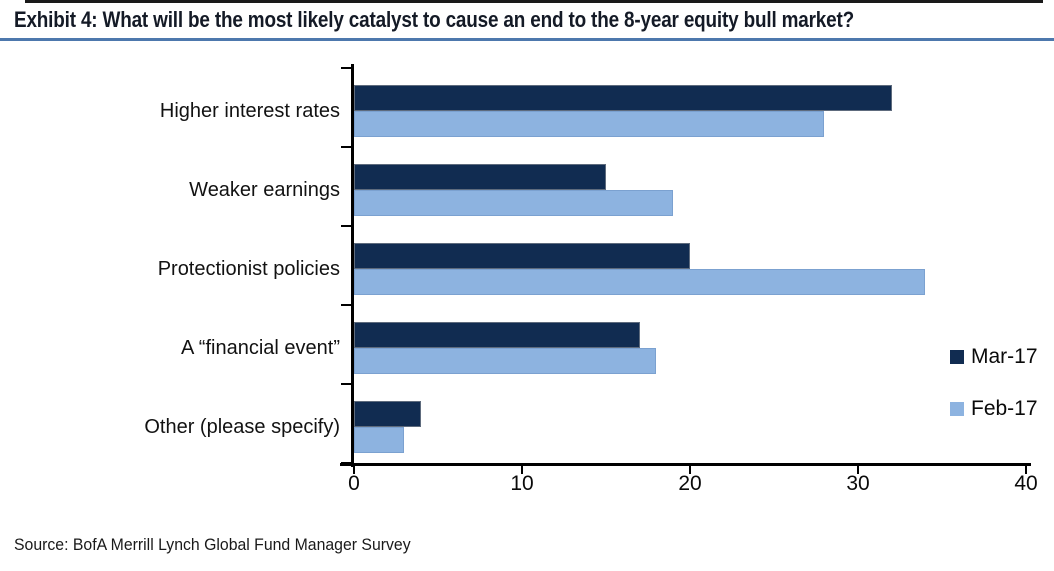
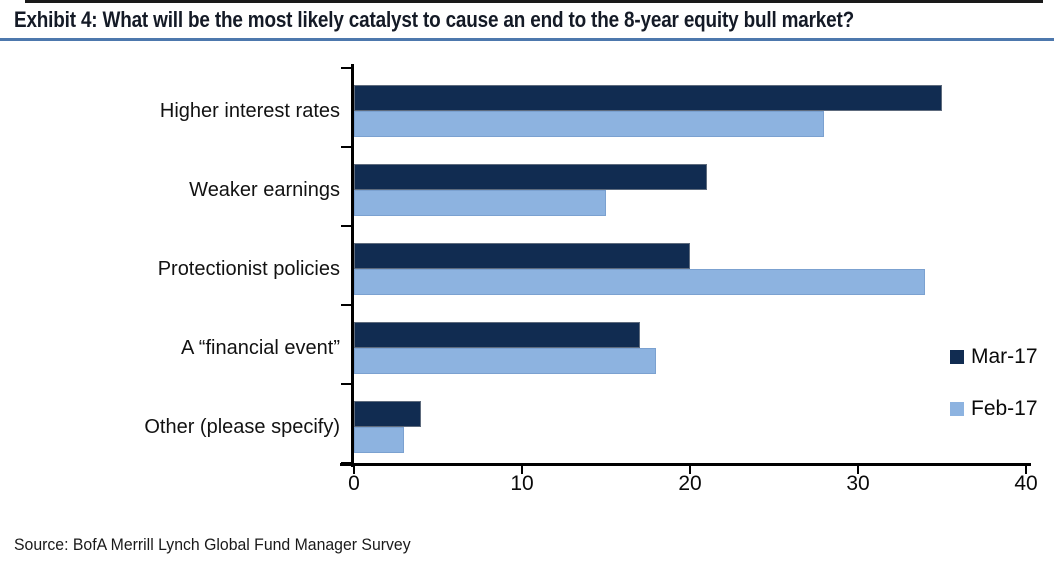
Mar-17/Higher interest rates: 32 -> 35
Mar-17/Weaker earnings: 15 -> 21
Feb-17/Weaker earnings: 19 -> 15
